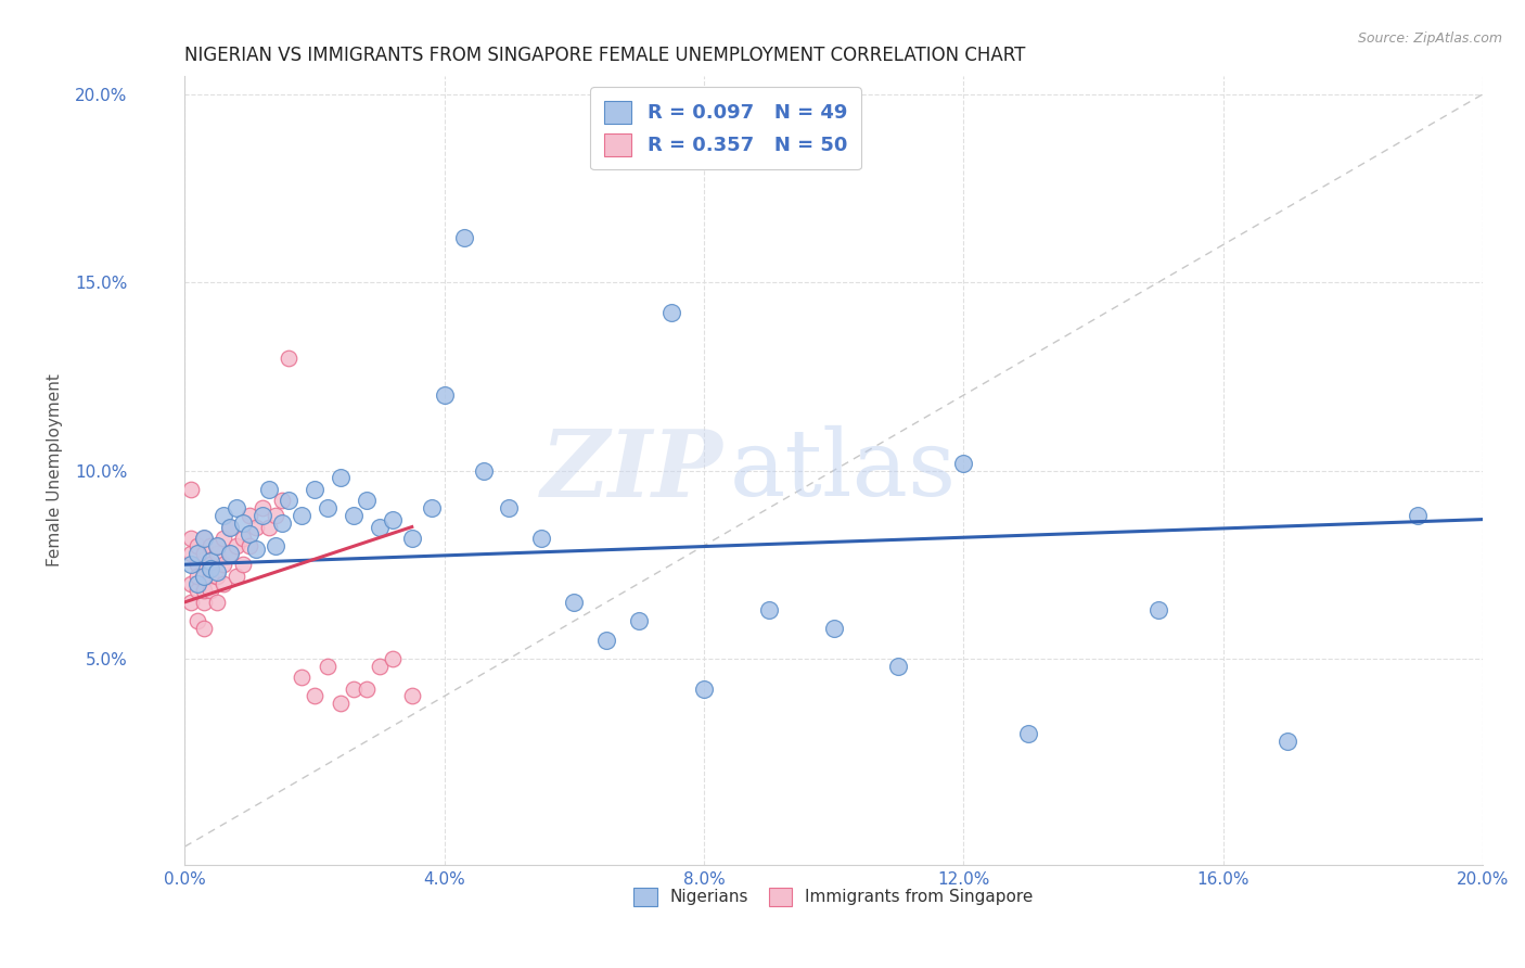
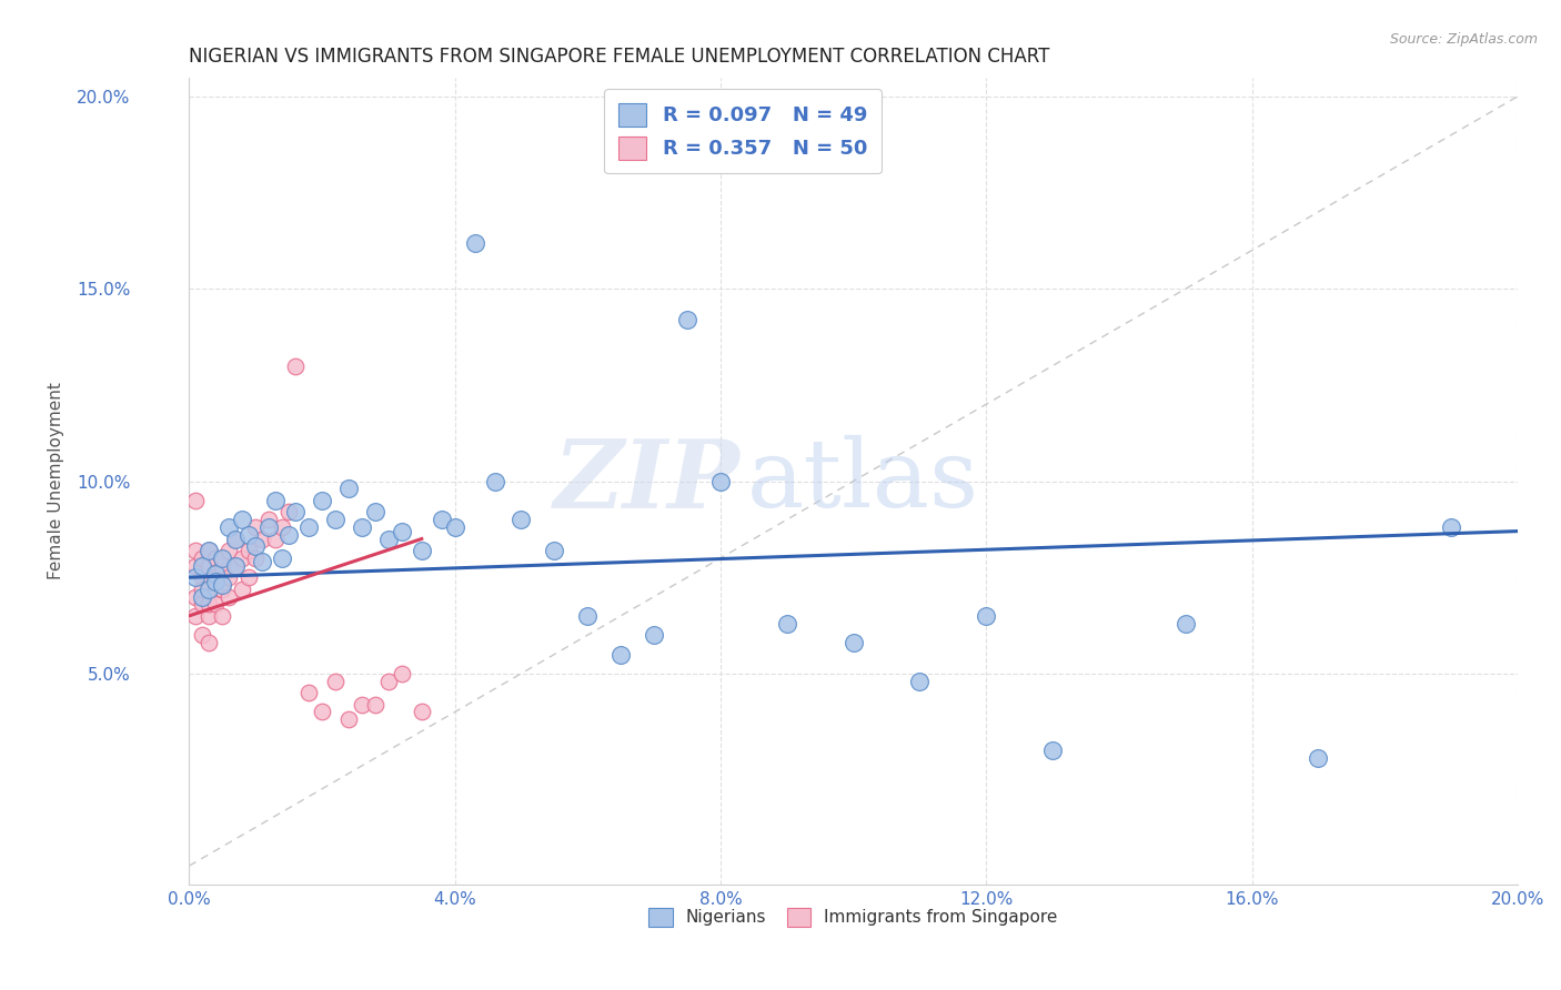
Nigerians/4.0%: 12.0% -> 8.8%
Nigerians/8.0%: 4.2% -> 10.0%
Nigerians/12.0%: 10.2% -> 6.5%
